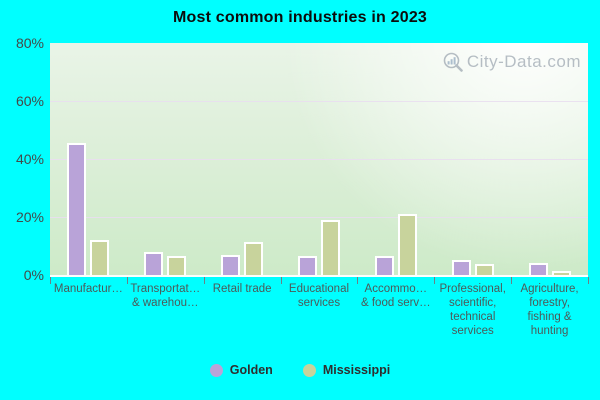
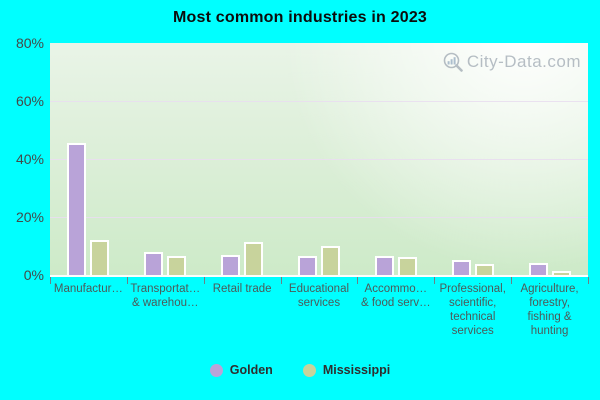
Mississippi/Educational services: 19% -> 10%
Mississippi/Accommo… & food serv…: 21% -> 6%
